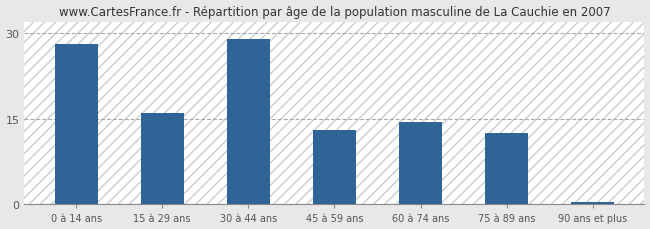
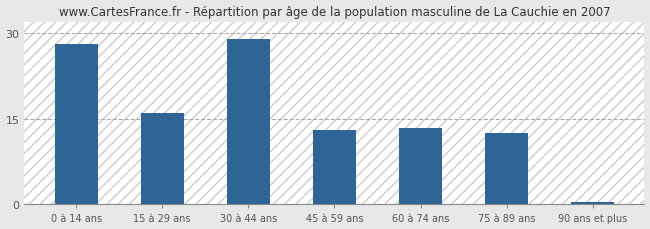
60 à 74 ans: 14.5 -> 13.4
